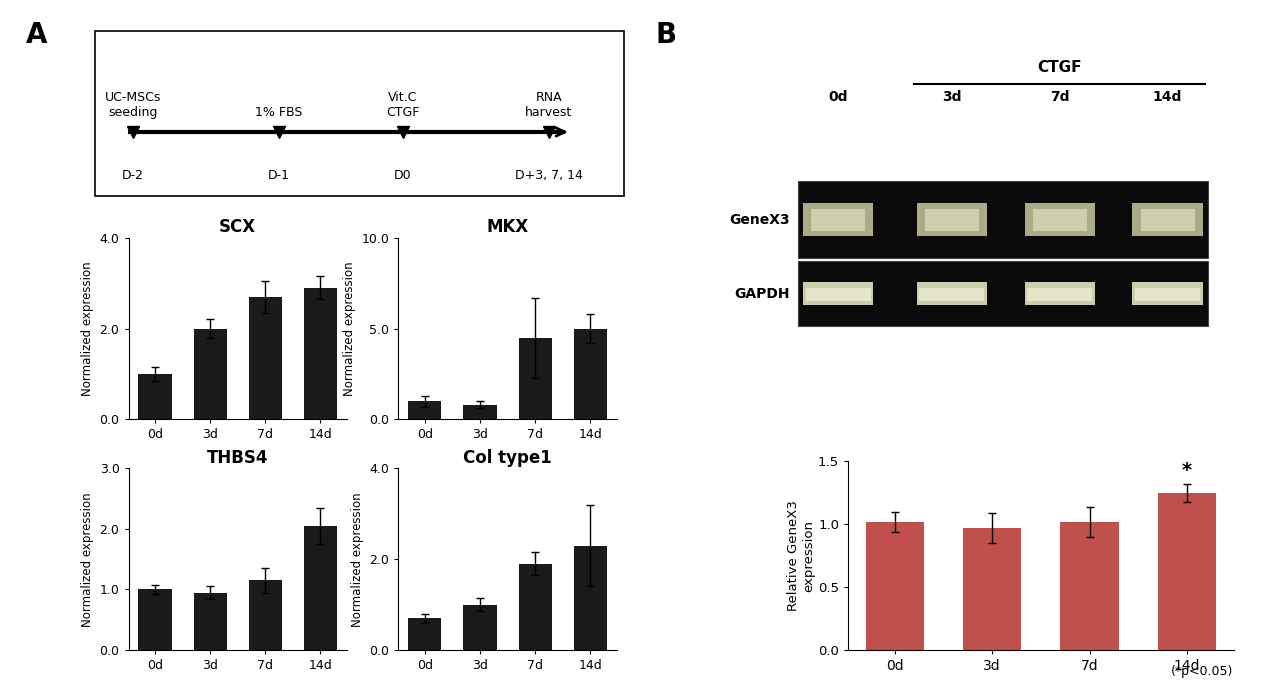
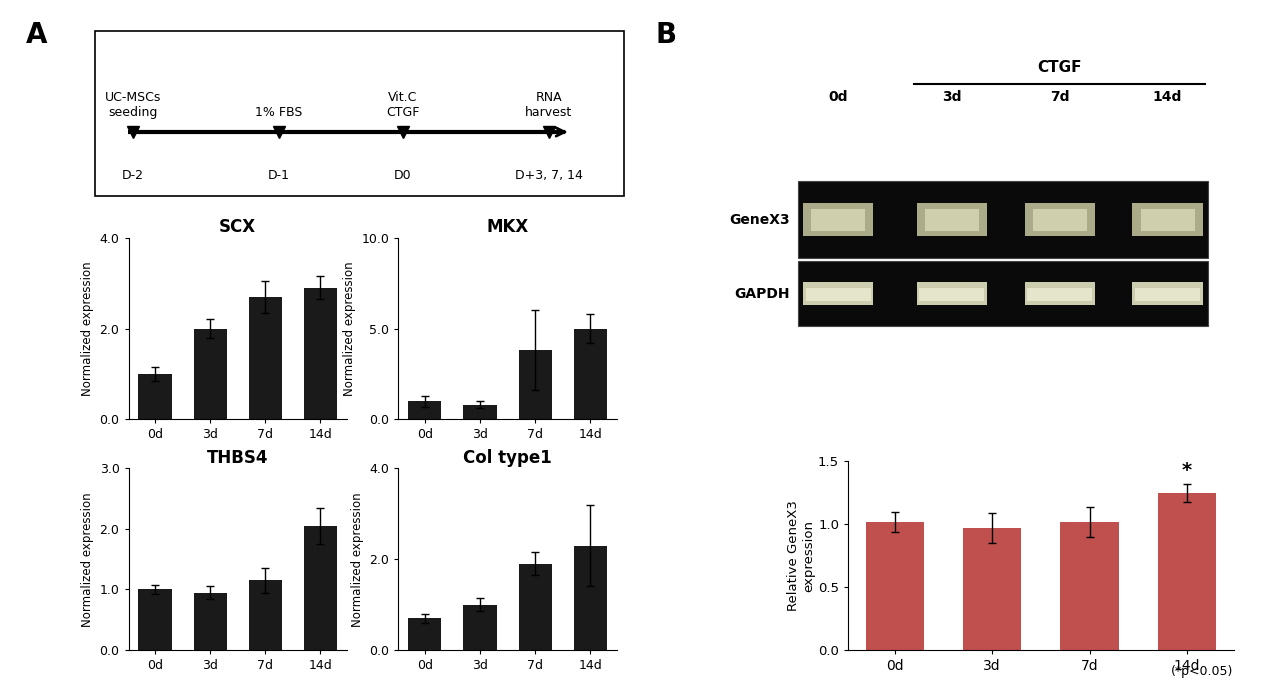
MKX/7d: 4.5 -> 3.8
